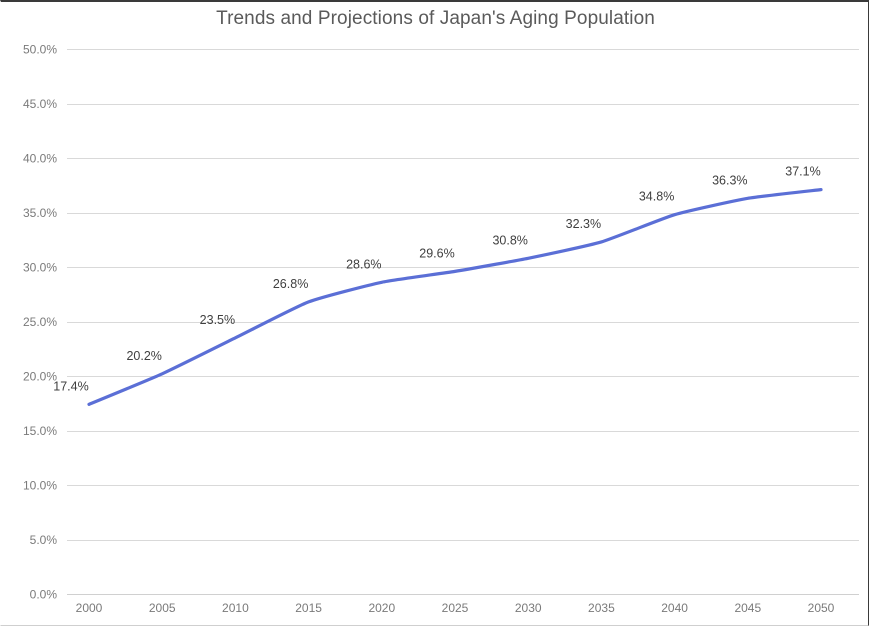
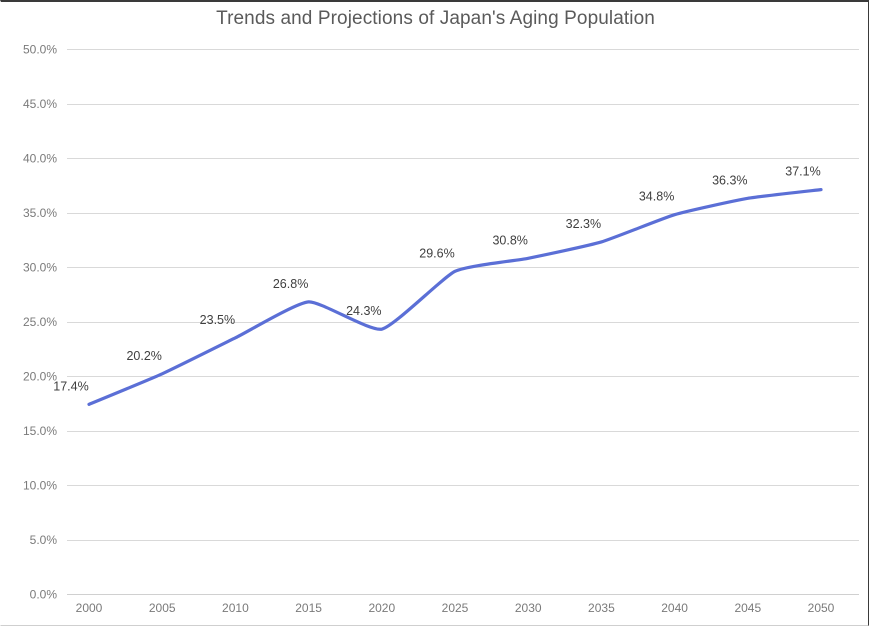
2020: 28.6% -> 24.3%
